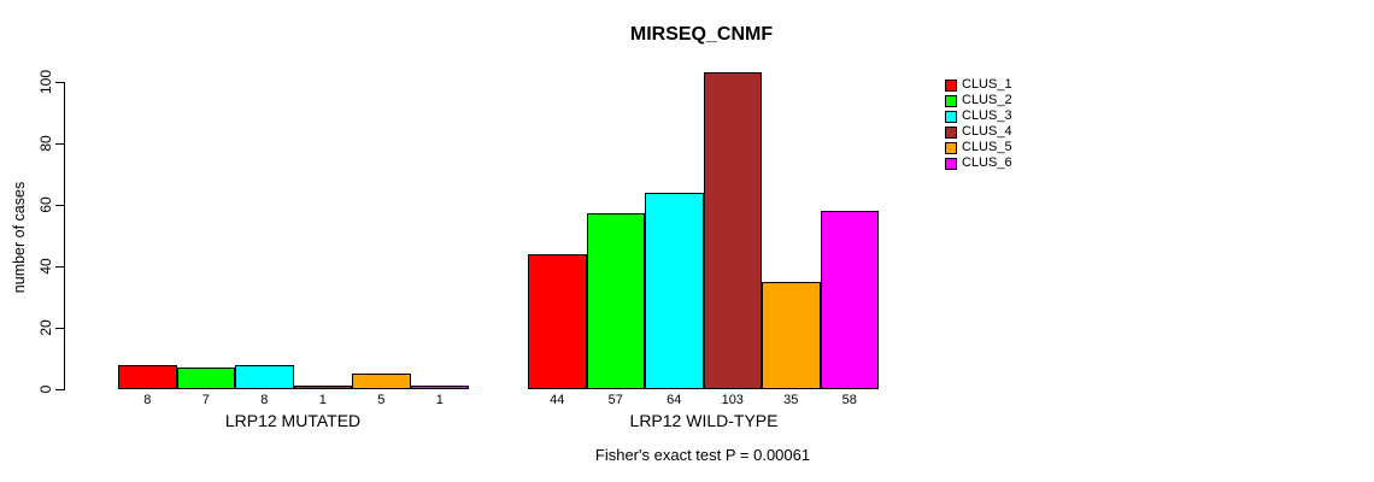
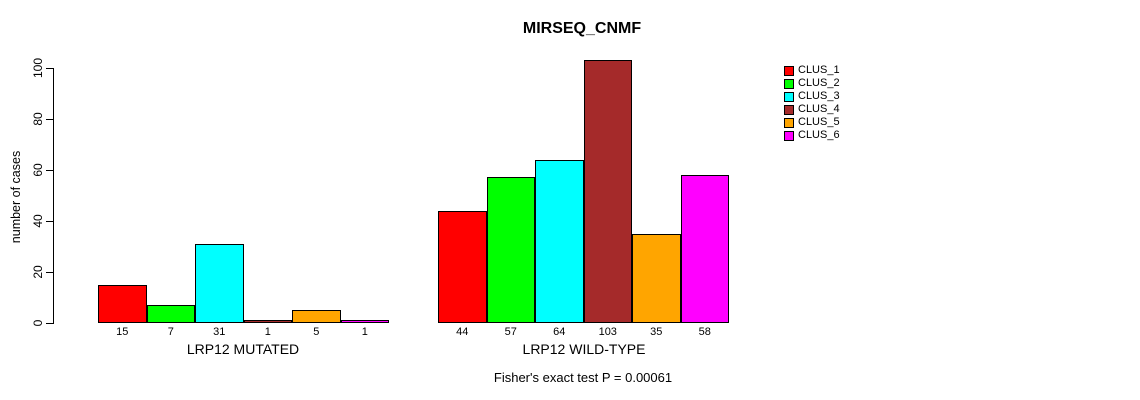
CLUS_1/LRP12 MUTATED: 8 -> 15
CLUS_3/LRP12 MUTATED: 8 -> 31
